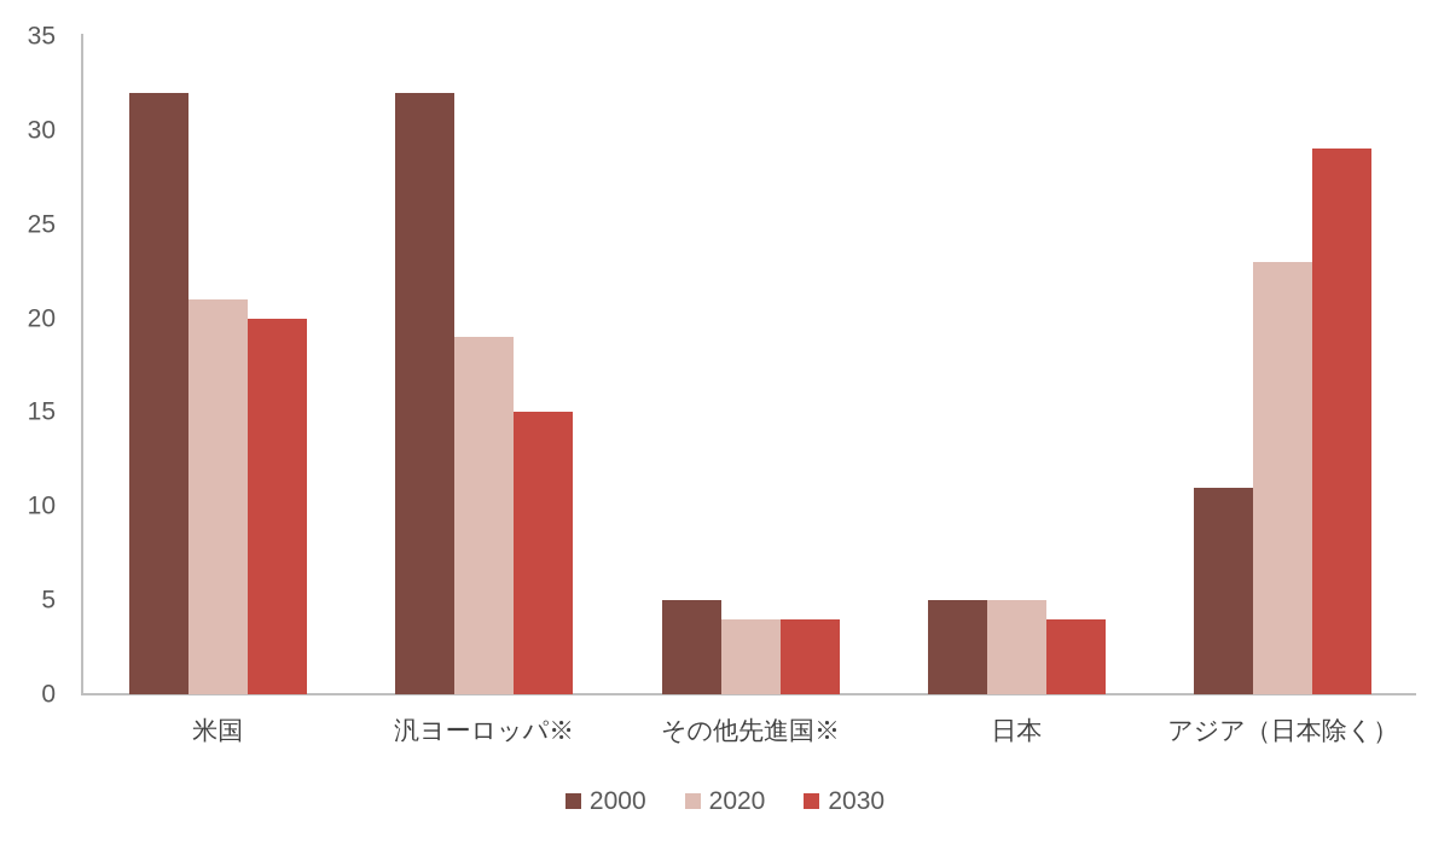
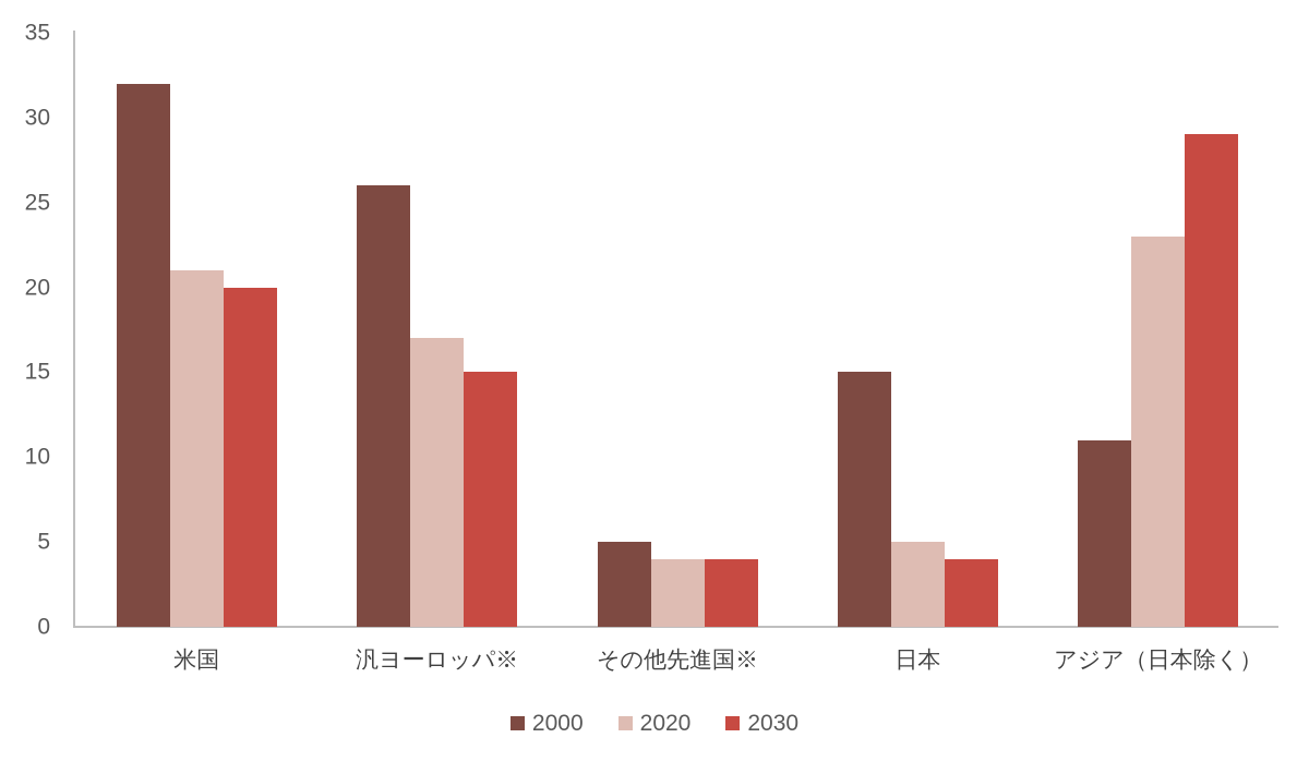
2000/汎ヨーロッパ※: 32 -> 26
2020/汎ヨーロッパ※: 19 -> 17
2000/日本: 5 -> 15
